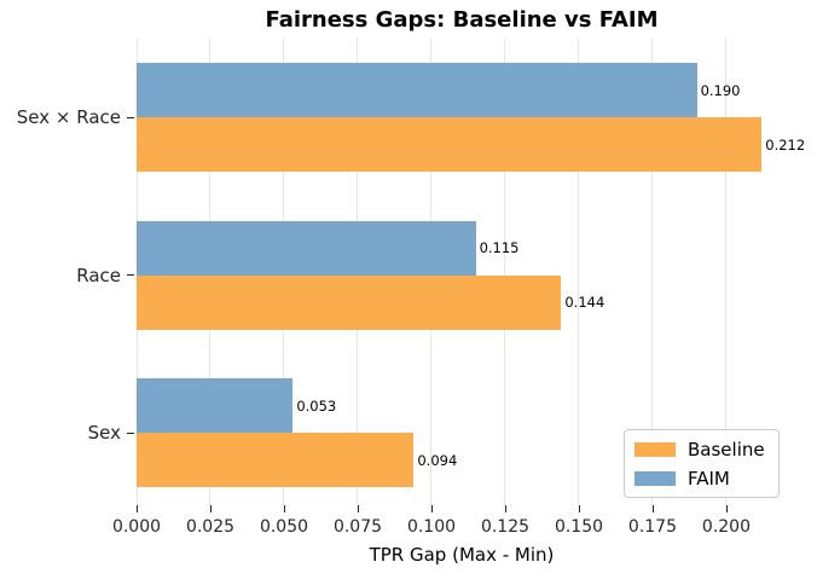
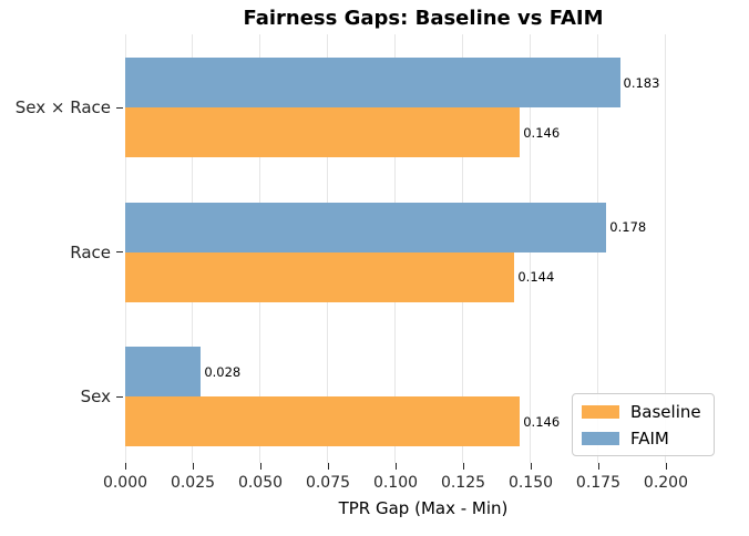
Baseline/Sex × Race: 0.212 -> 0.146
FAIM/Sex × Race: 0.190 -> 0.183
FAIM/Race: 0.115 -> 0.178
Baseline/Sex: 0.094 -> 0.146
FAIM/Sex: 0.053 -> 0.028
